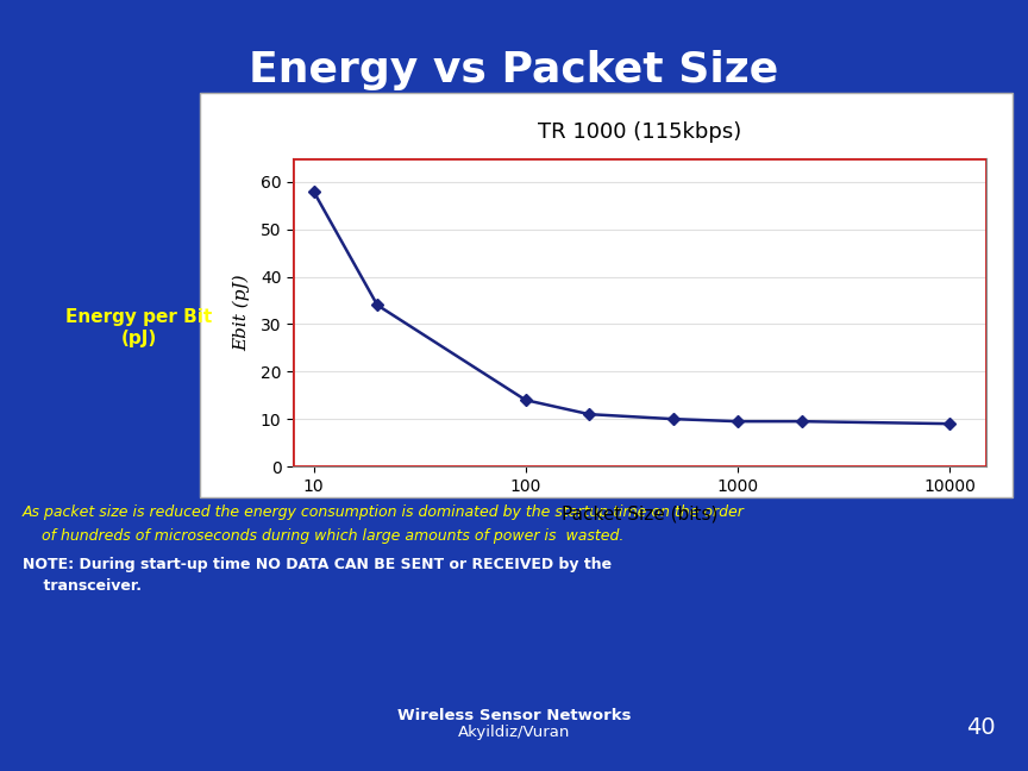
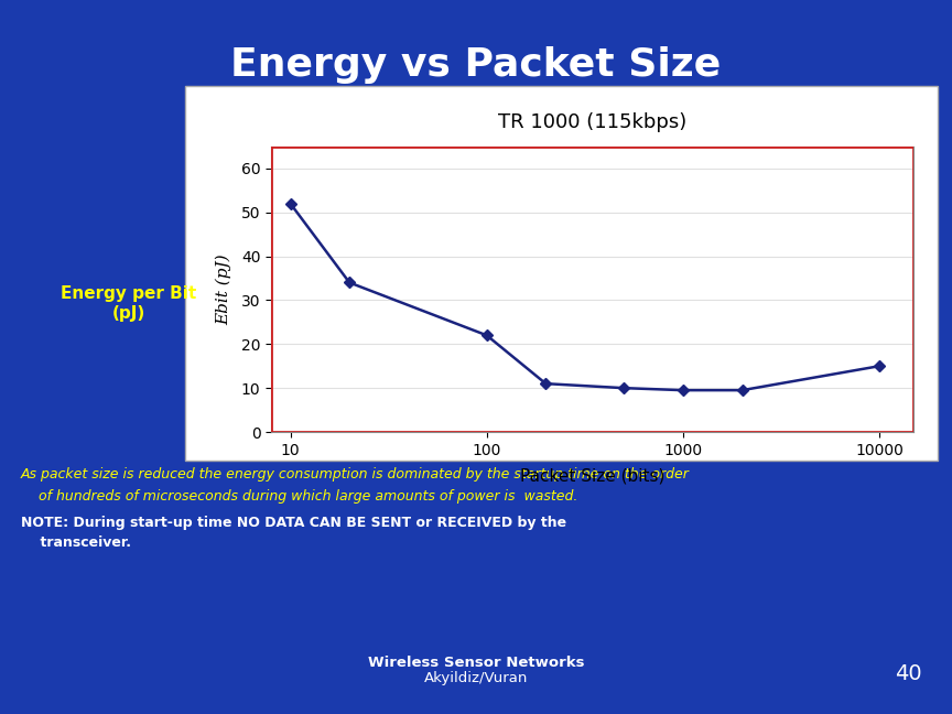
10: 58.0 -> 52.0
100: 14.0 -> 22.0
10000: 9.0 -> 15.0
